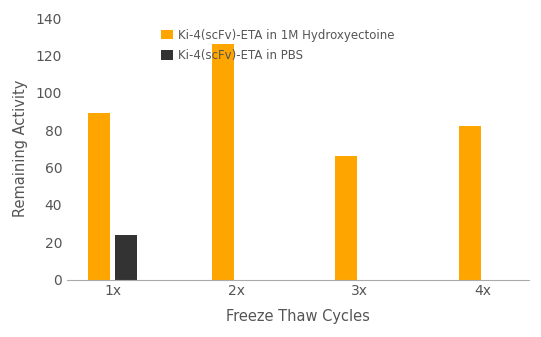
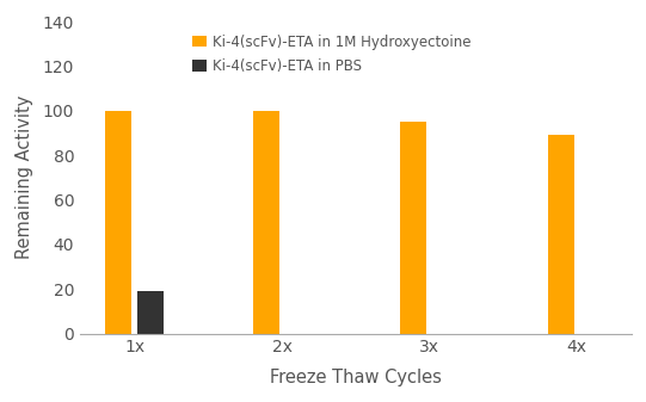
Ki-4(scFv)-ETA in 1M Hydroxyectoine/1x: 89 -> 100
Ki-4(scFv)-ETA in PBS/1x: 24 -> 19
Ki-4(scFv)-ETA in 1M Hydroxyectoine/2x: 126 -> 100
Ki-4(scFv)-ETA in 1M Hydroxyectoine/3x: 66 -> 95
Ki-4(scFv)-ETA in 1M Hydroxyectoine/4x: 82 -> 89
